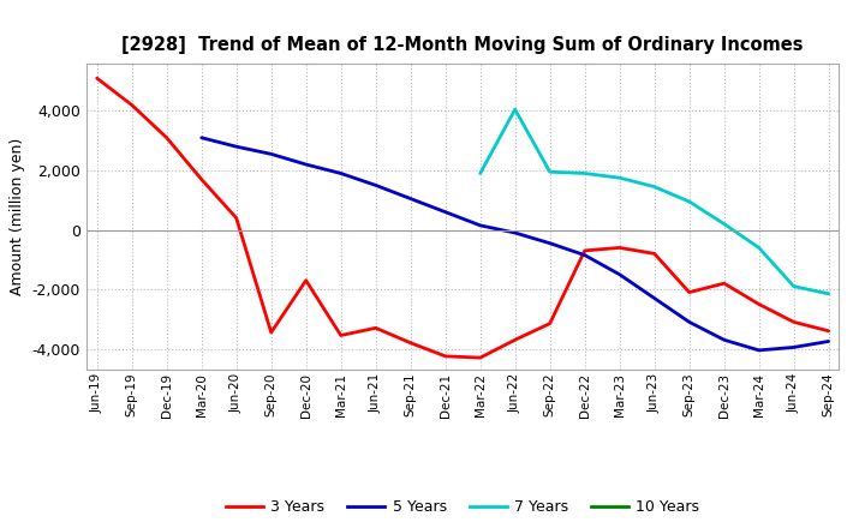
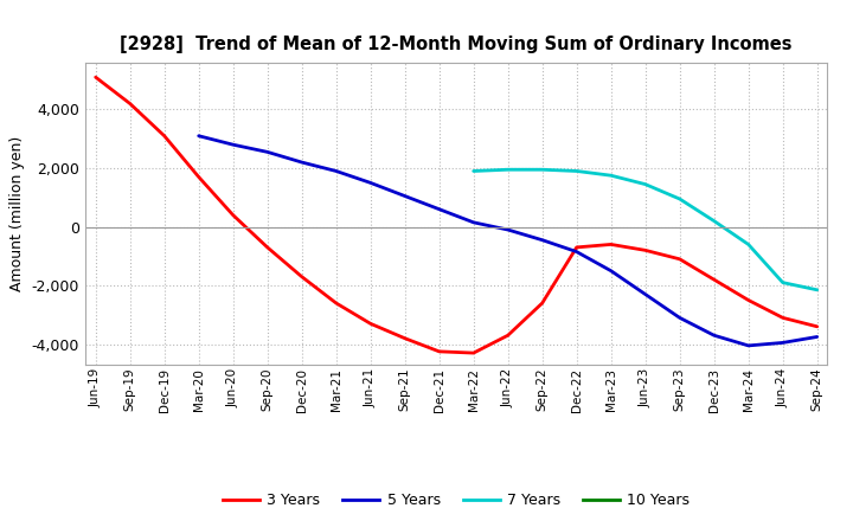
3 Years/Sep-20: -3,450 -> -700
3 Years/Mar-21: -3,550 -> -2,600
7 Years/Jun-22: 4,050 -> 1,950
3 Years/Sep-22: -3,150 -> -2,600
3 Years/Sep-23: -2,100 -> -1,100
